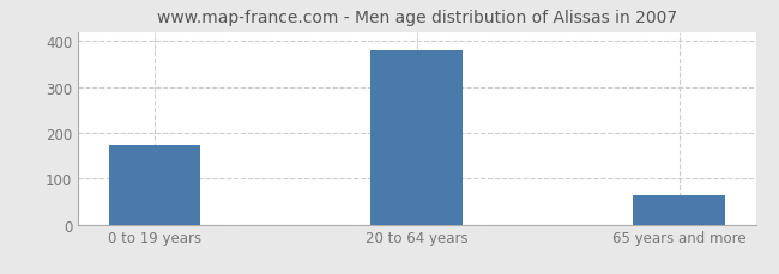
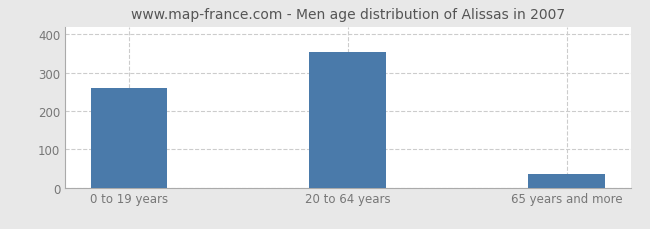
0 to 19 years: 175 -> 260
20 to 64 years: 380 -> 355
65 years and more: 65 -> 35
